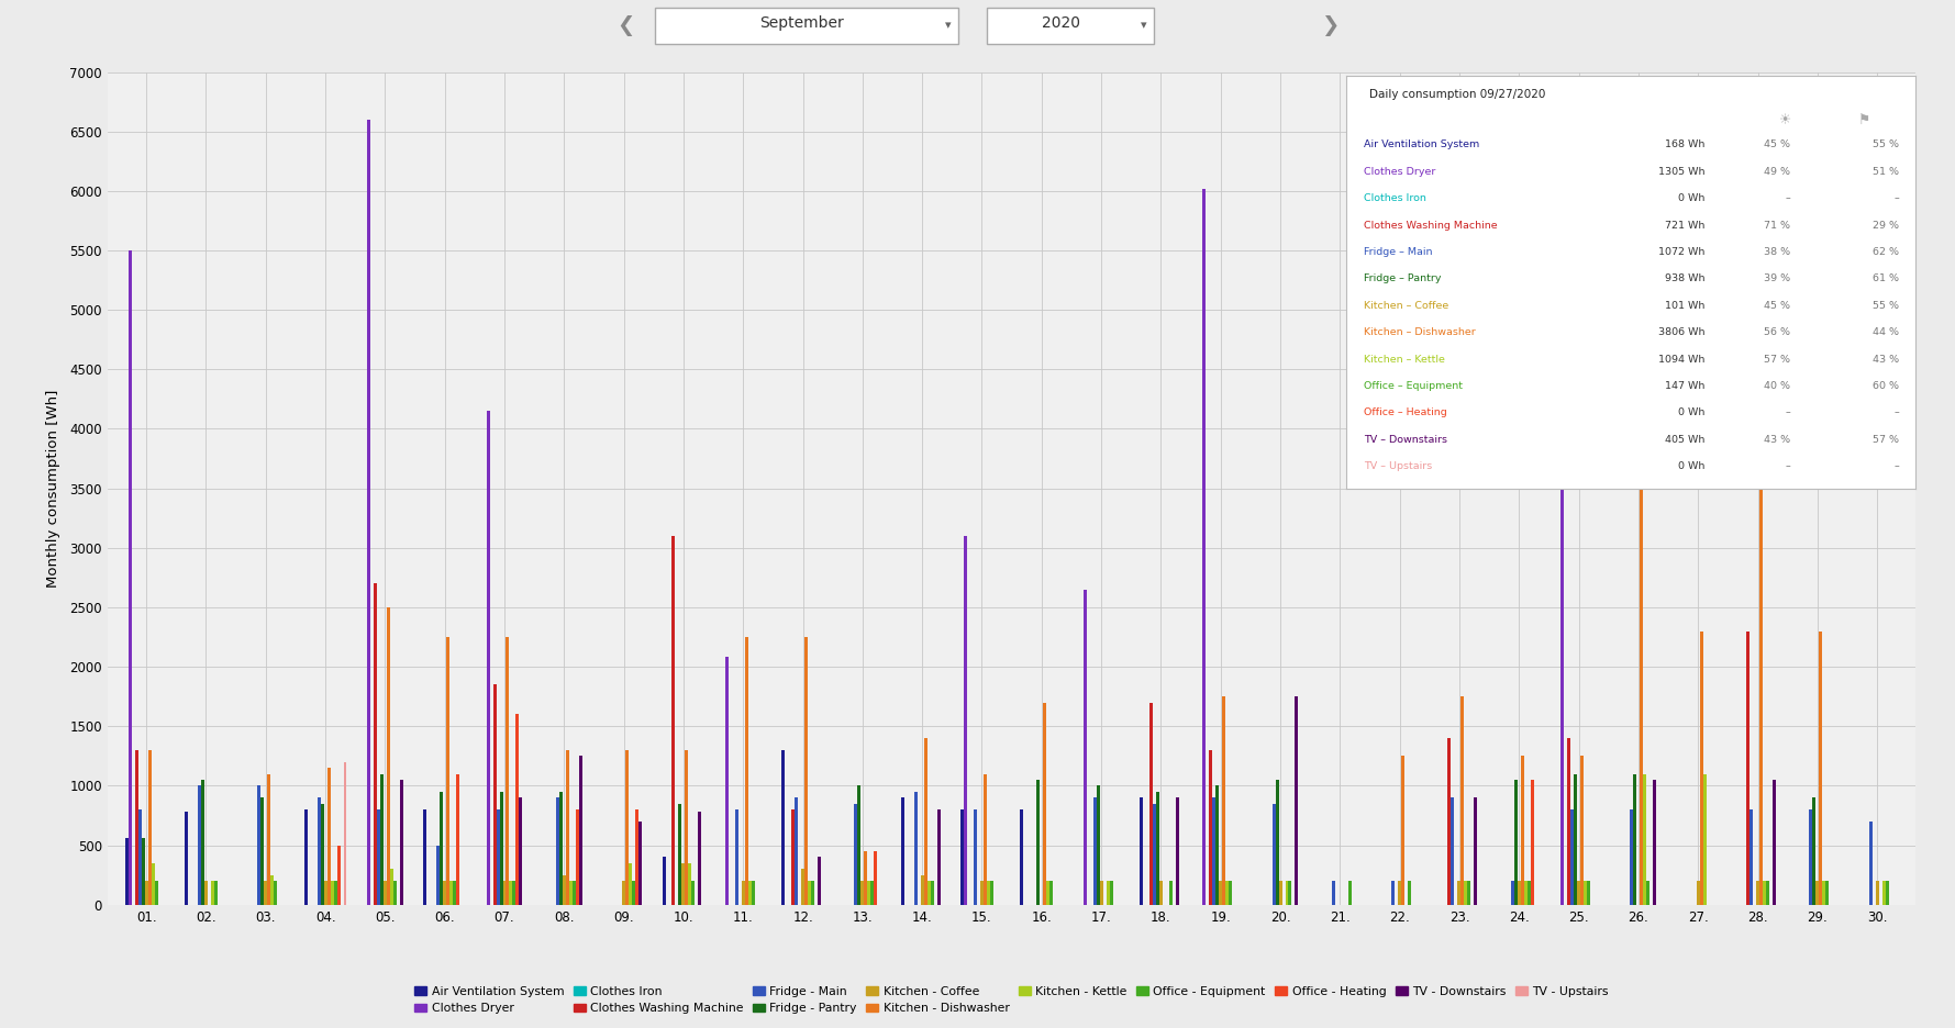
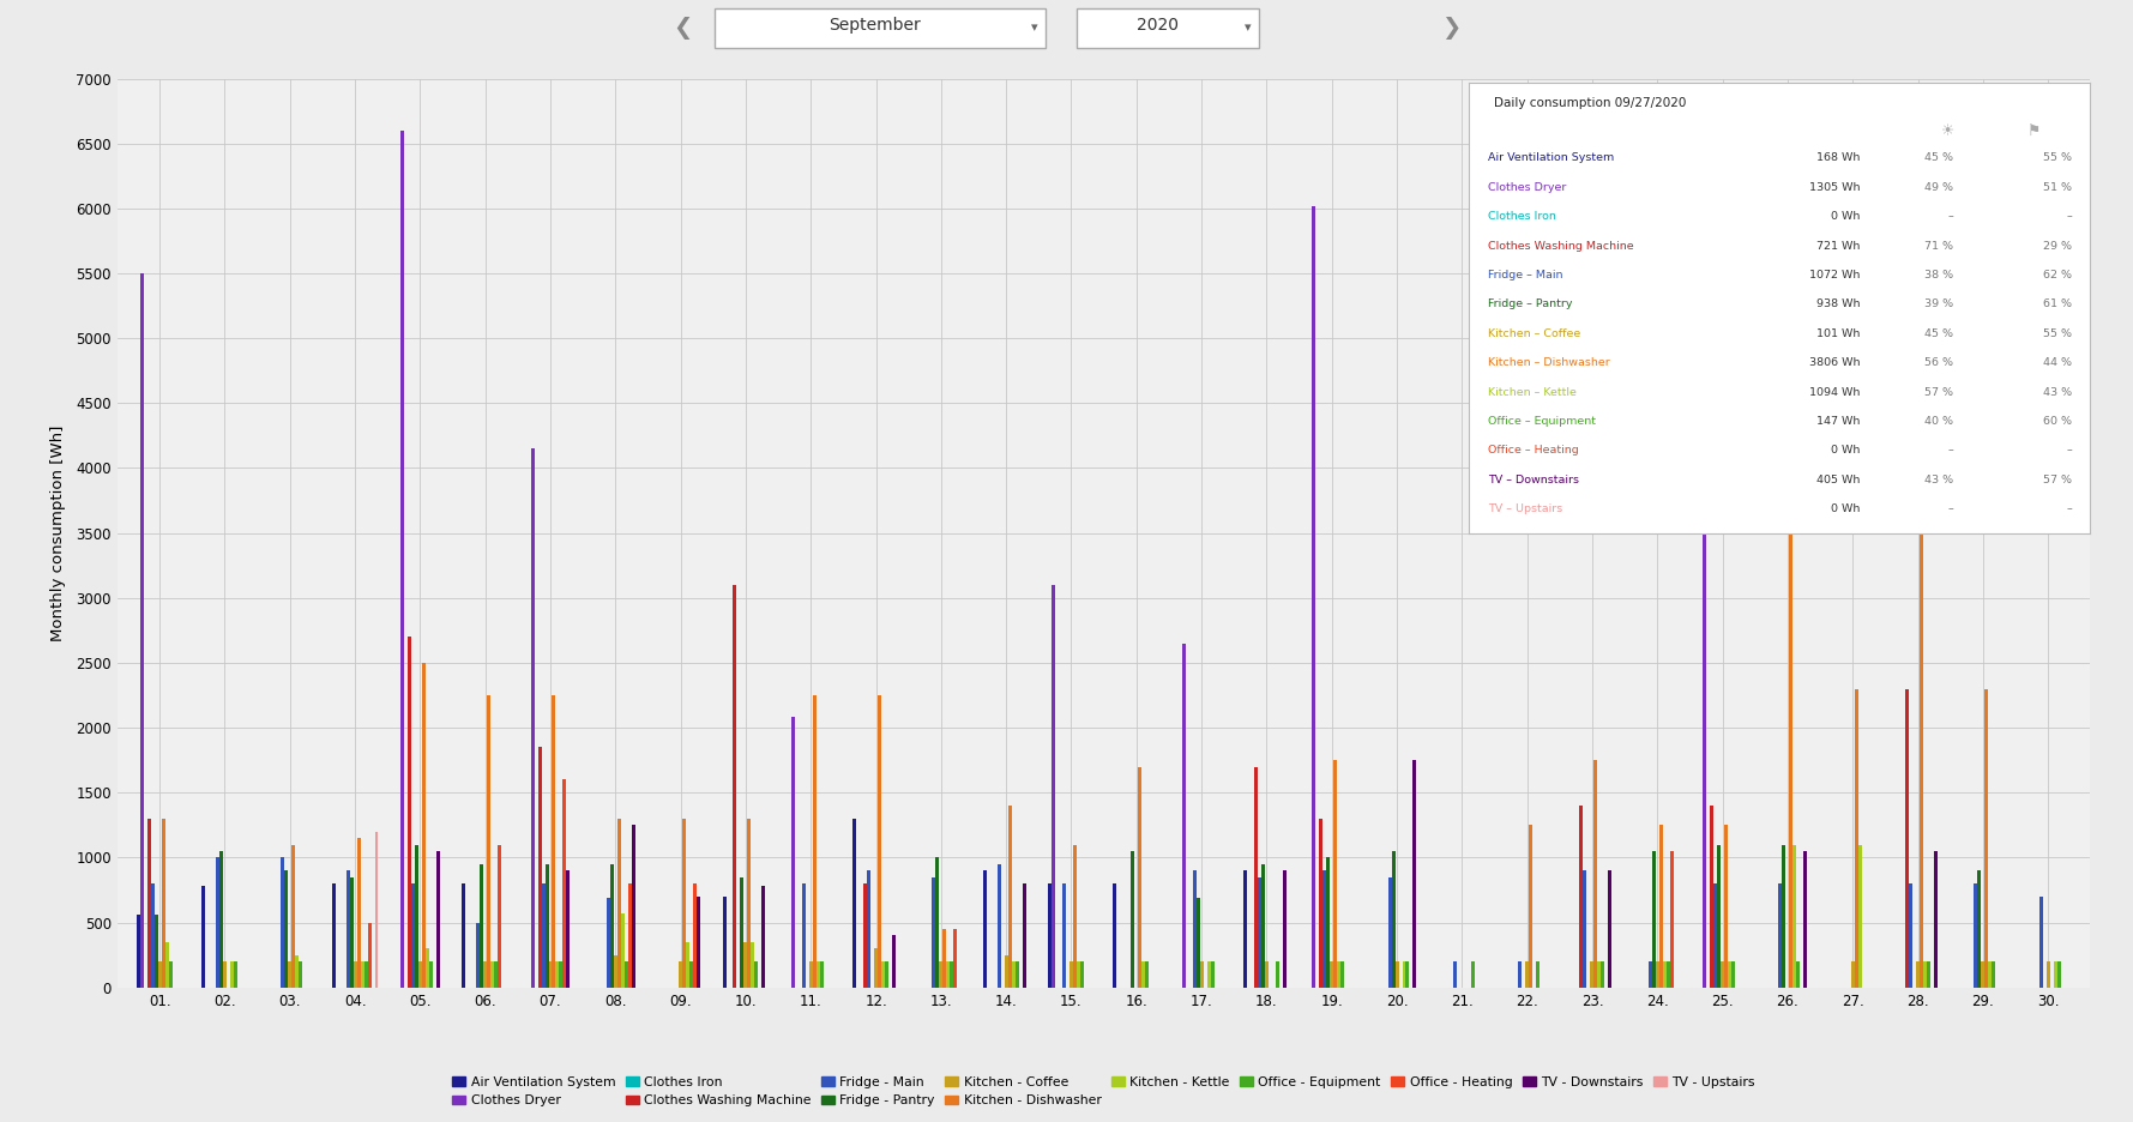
Fridge - Main/08.: 900 -> 690
Kitchen - Kettle/08.: 200 -> 570
Air Ventilation System/10.: 400 -> 700
Fridge - Pantry/17.: 1000 -> 690
